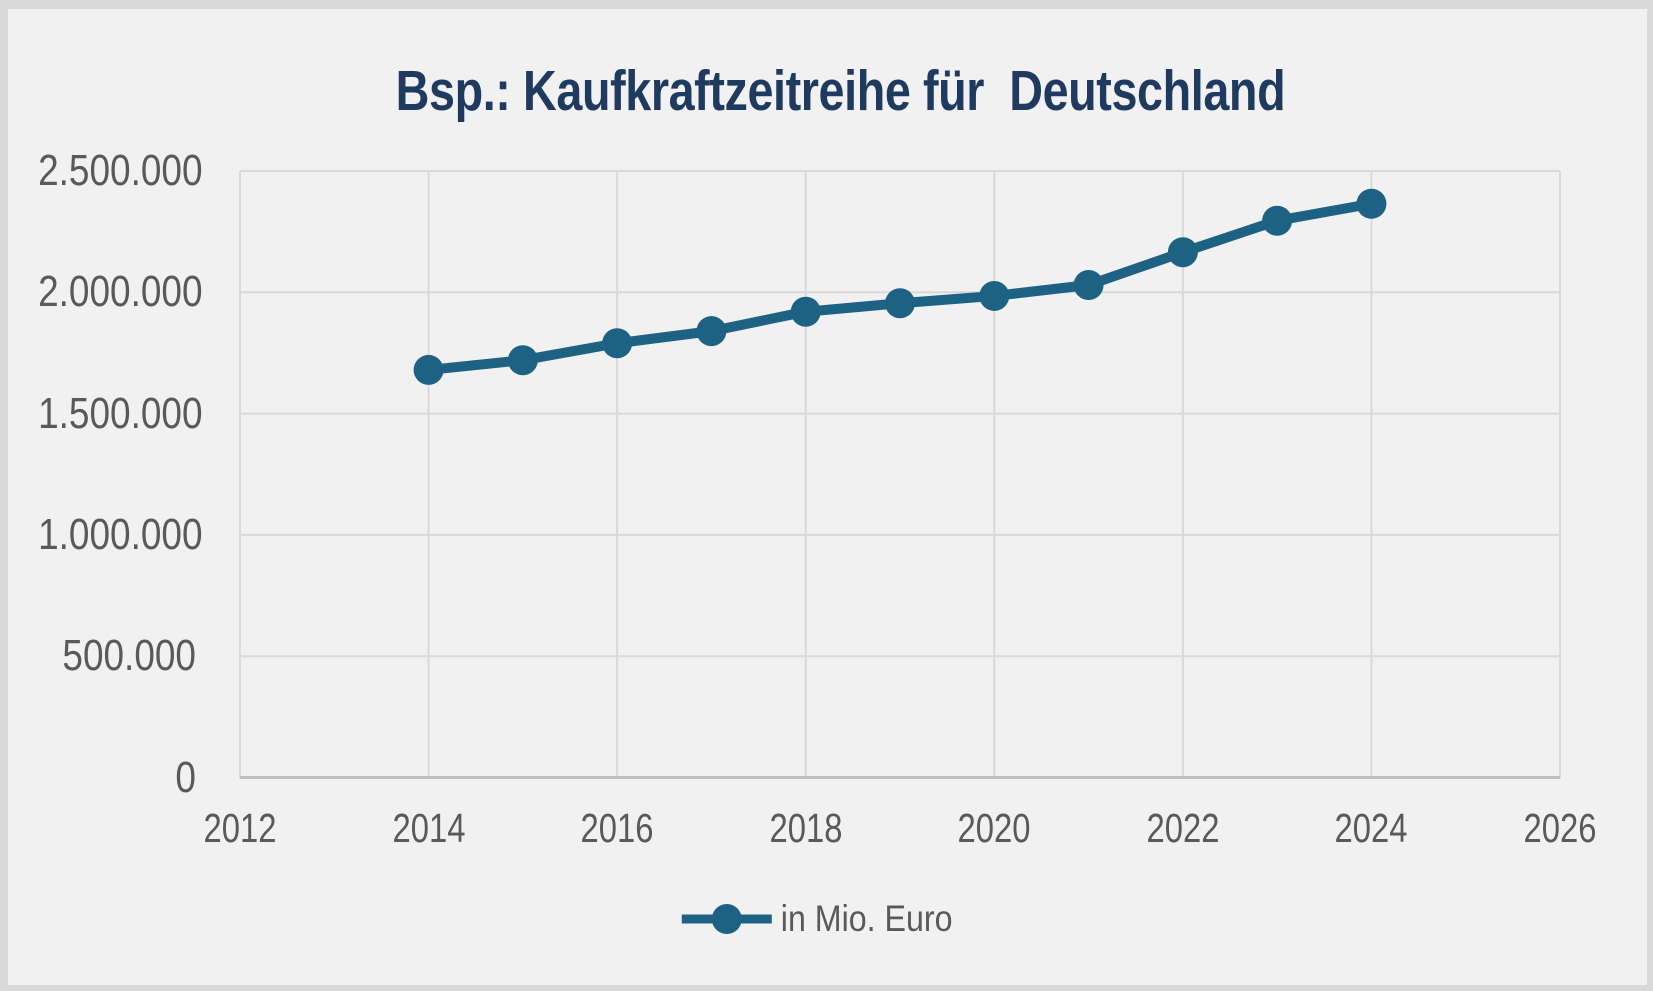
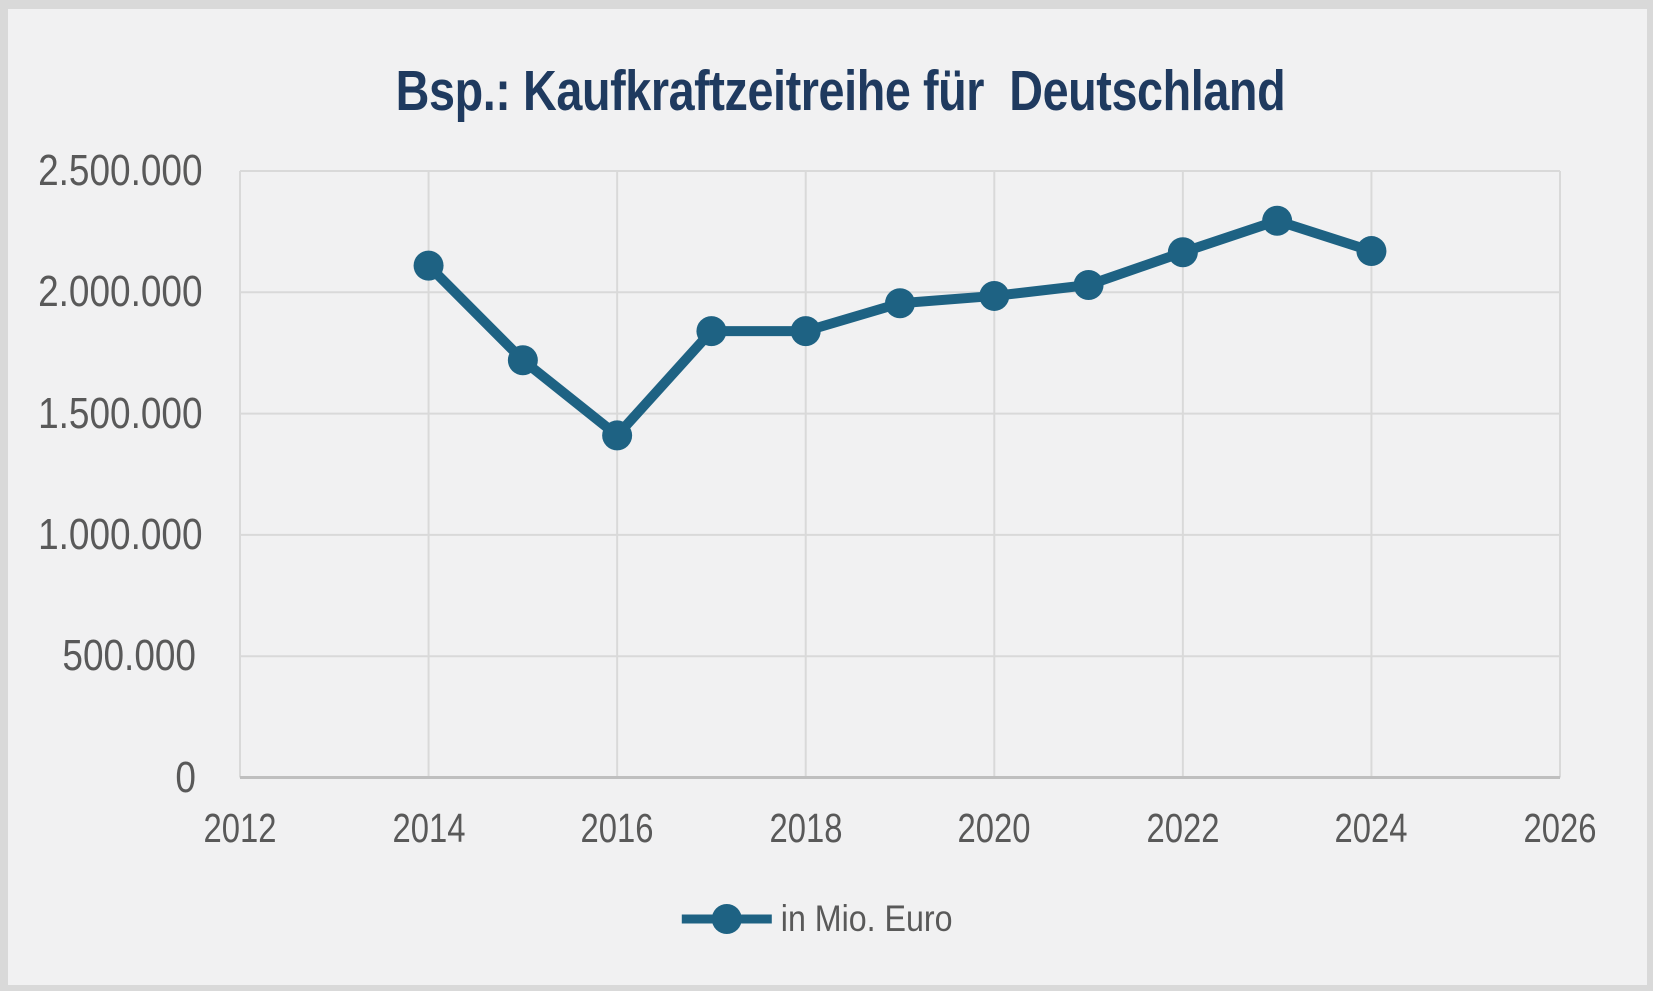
2014: 1680000 -> 2110000
2016: 1790000 -> 1410000
2018: 1920000 -> 1840000
2024: 2360000 -> 2170000
